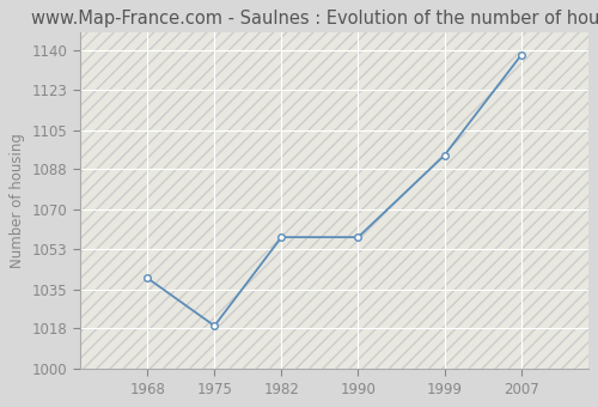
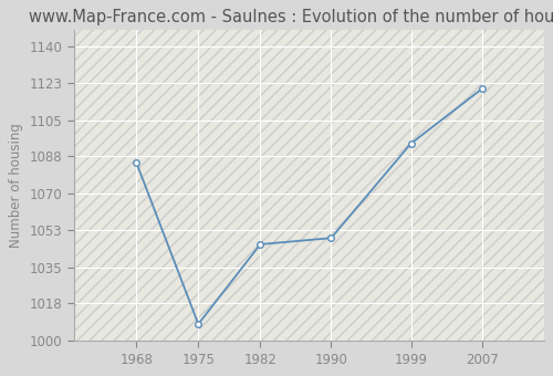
1968: 1040 -> 1085
1975: 1019 -> 1008
1982: 1058 -> 1046
1990: 1058 -> 1049
2007: 1138 -> 1120
